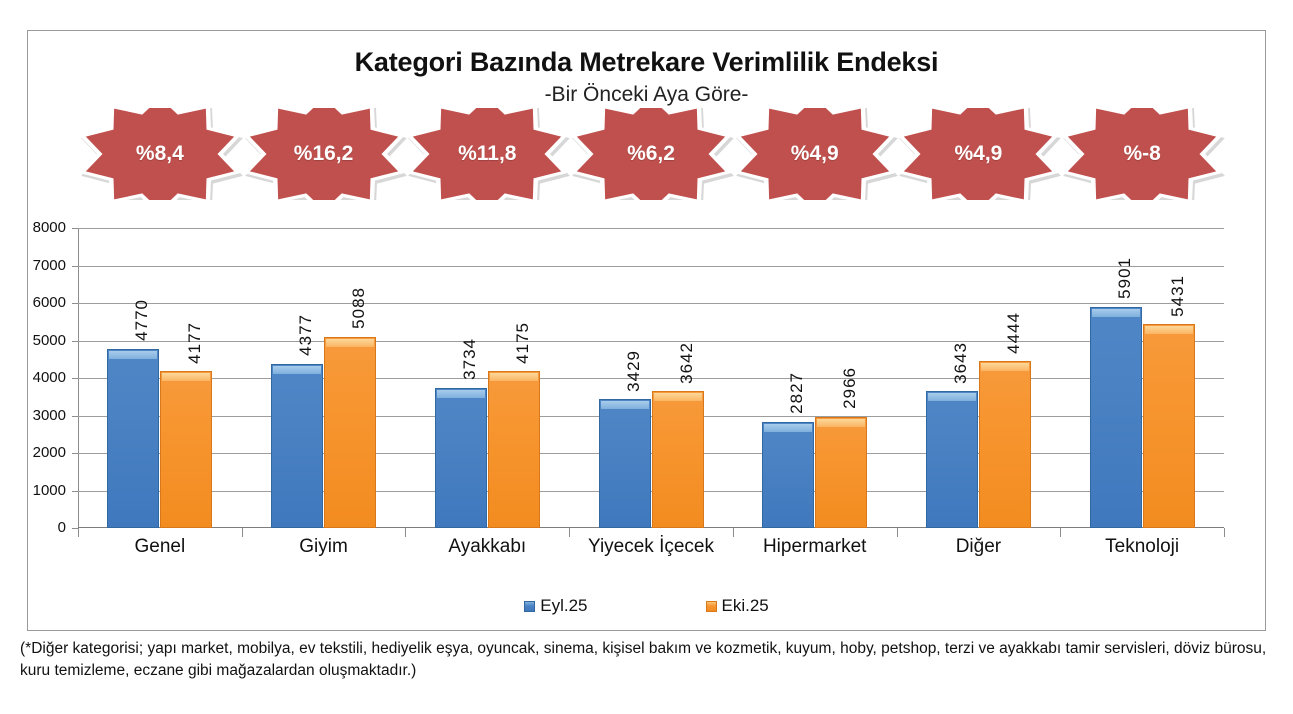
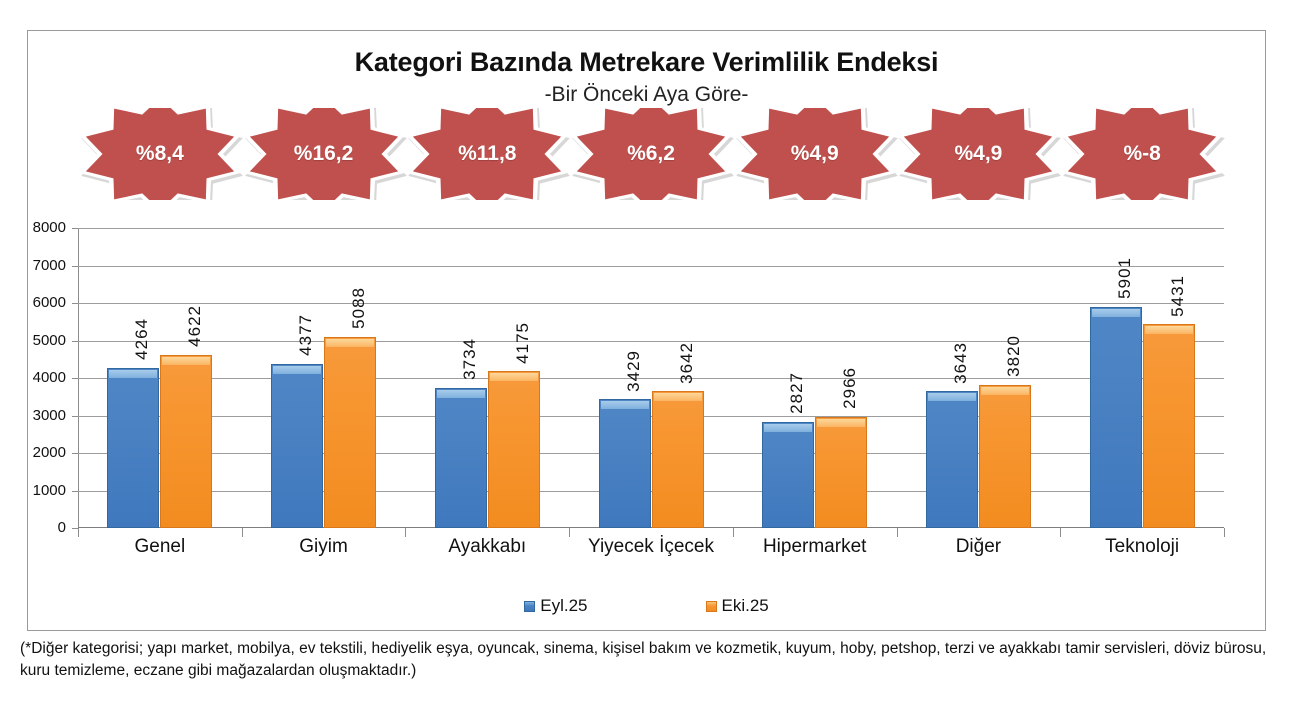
Eyl.25/Genel: 4770 -> 4264
Eki.25/Genel: 4177 -> 4622
Eki.25/Diğer: 4444 -> 3820
